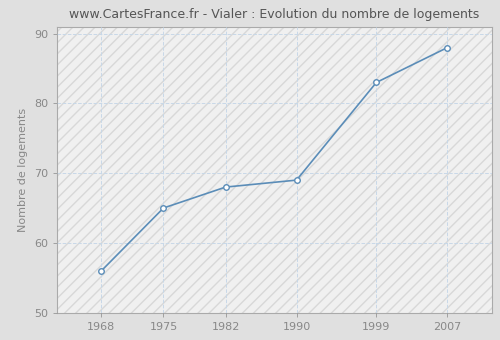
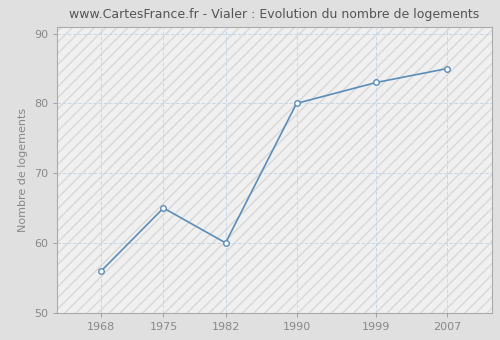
1982: 68 -> 60
1990: 69 -> 80
2007: 88 -> 85
